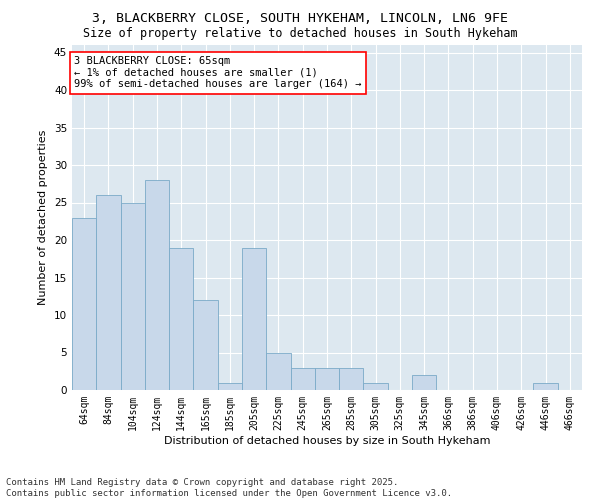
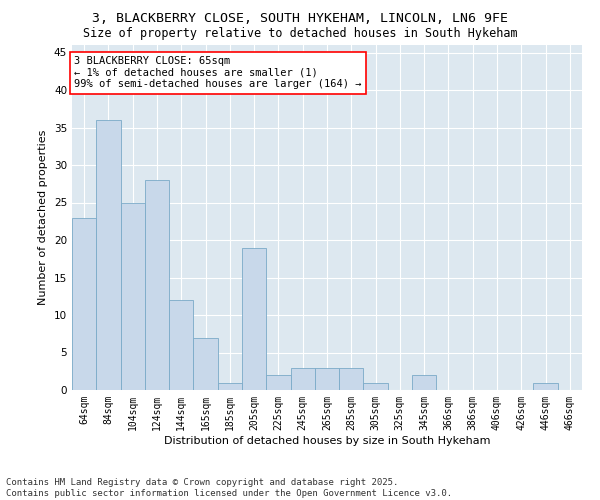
84sqm: 26 -> 36
144sqm: 19 -> 12
165sqm: 12 -> 7
225sqm: 5 -> 2
